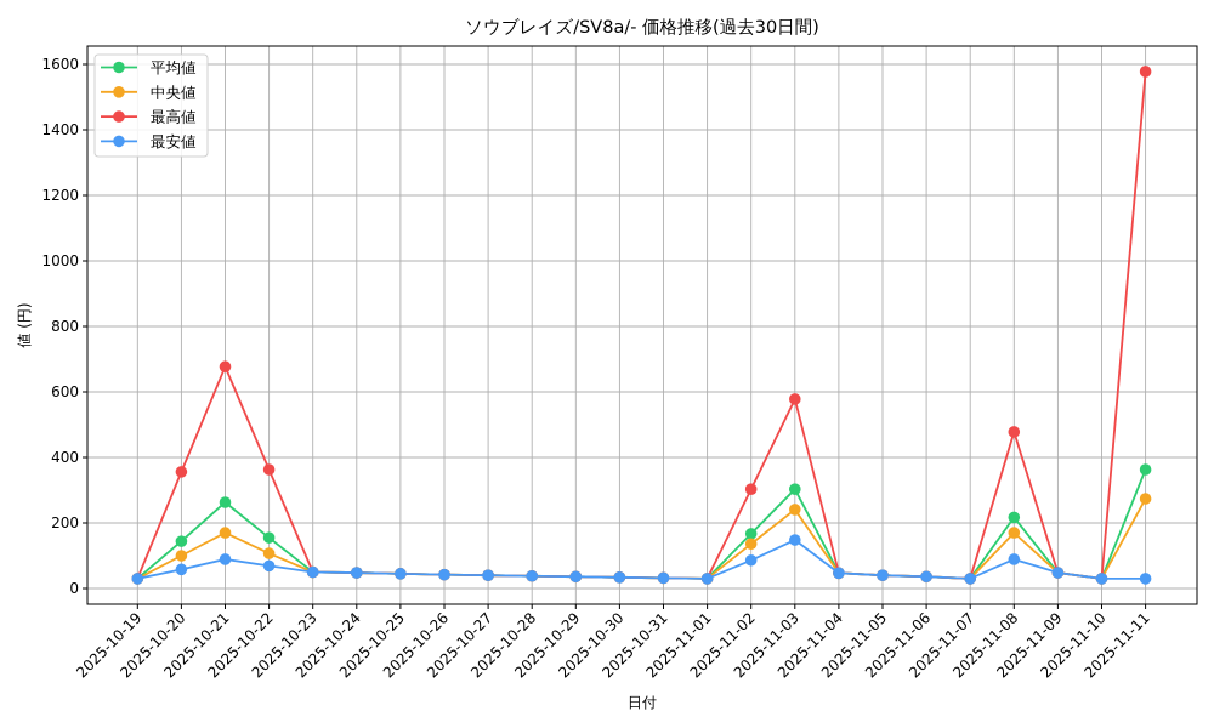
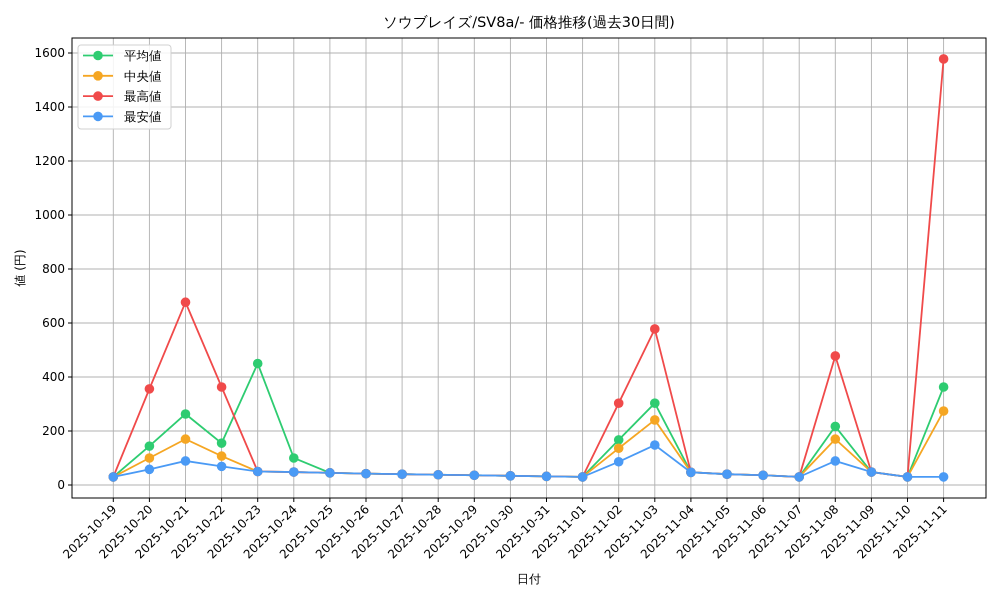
平均値/2025-10-23: 50 -> 450
平均値/2025-10-24: 50 -> 100
